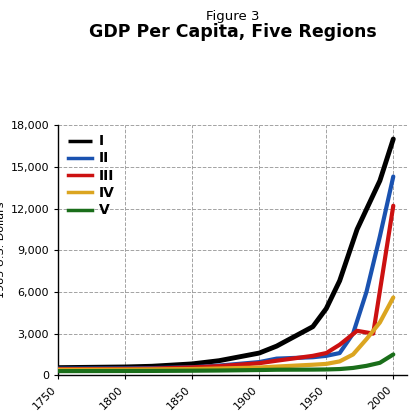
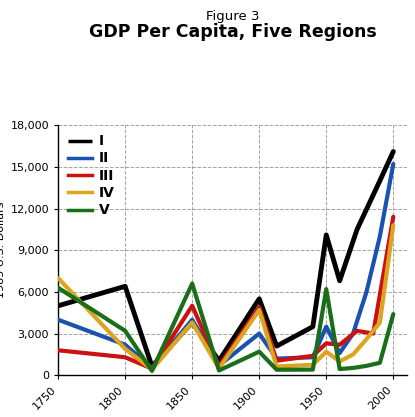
I/1750: 600 -> 5,000
II/1750: 500 -> 4,000
III/1750: 400 -> 1,800
IV/1750: 400 -> 7,000
V/1750: 300 -> 6,300
I/1800: 600 -> 6,400
II/1800: 500 -> 2,200
III/1800: 500 -> 1,300
IV/1800: 400 -> 1,900
V/1800: 300 -> 3,200
I/1850: 800 -> 3,800
II/1850: 600 -> 4,000
III/1850: 600 -> 5,000
IV/1850: 400 -> 3,800
V/1850: 300 -> 6,600
I/1900: 1,600 -> 5,500
II/1900: 1,000 -> 3,000
III/1900: 900 -> 4,900
IV/1900: 600 -> 4,700
V/1900: 400 -> 1,700
I/1950: 4,800 -> 10,100
II/1950: 1,400 -> 3,500
III/1950: 1,600 -> 2,300
IV/1950: 800 -> 1,700
V/1950: 400 -> 6,200
I/2000: 17,000 -> 16,100
II/2000: 14,300 -> 15,200
III/2000: 12,200 -> 11,400
IV/2000: 5,600 -> 10,800
V/2000: 1,500 -> 4,400
